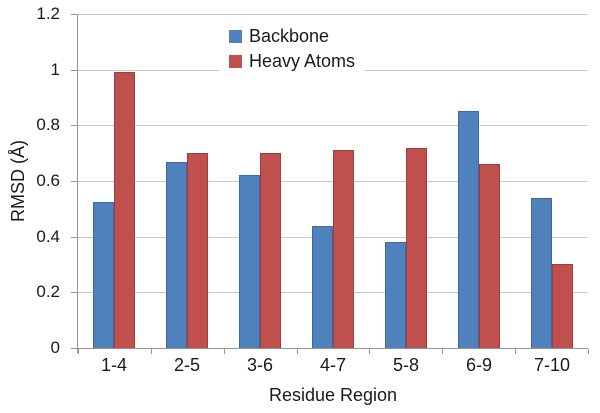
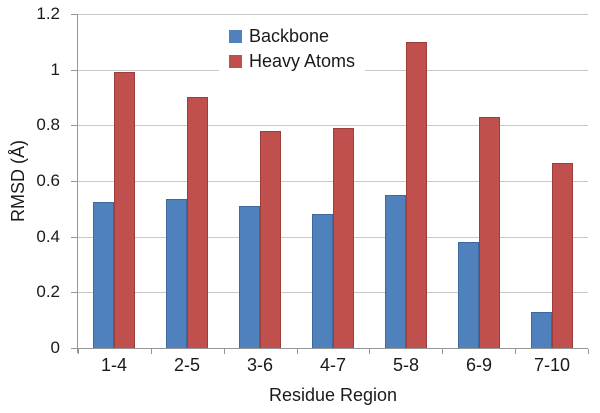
Backbone/2-5: 0.67 -> 0.54
Heavy Atoms/2-5: 0.70 -> 0.90
Backbone/3-6: 0.62 -> 0.51
Heavy Atoms/3-6: 0.70 -> 0.78
Backbone/4-7: 0.44 -> 0.48
Heavy Atoms/4-7: 0.71 -> 0.79
Backbone/5-8: 0.38 -> 0.55
Heavy Atoms/5-8: 0.72 -> 1.10
Backbone/6-9: 0.85 -> 0.38
Heavy Atoms/6-9: 0.66 -> 0.83
Backbone/7-10: 0.54 -> 0.13
Heavy Atoms/7-10: 0.30 -> 0.67
